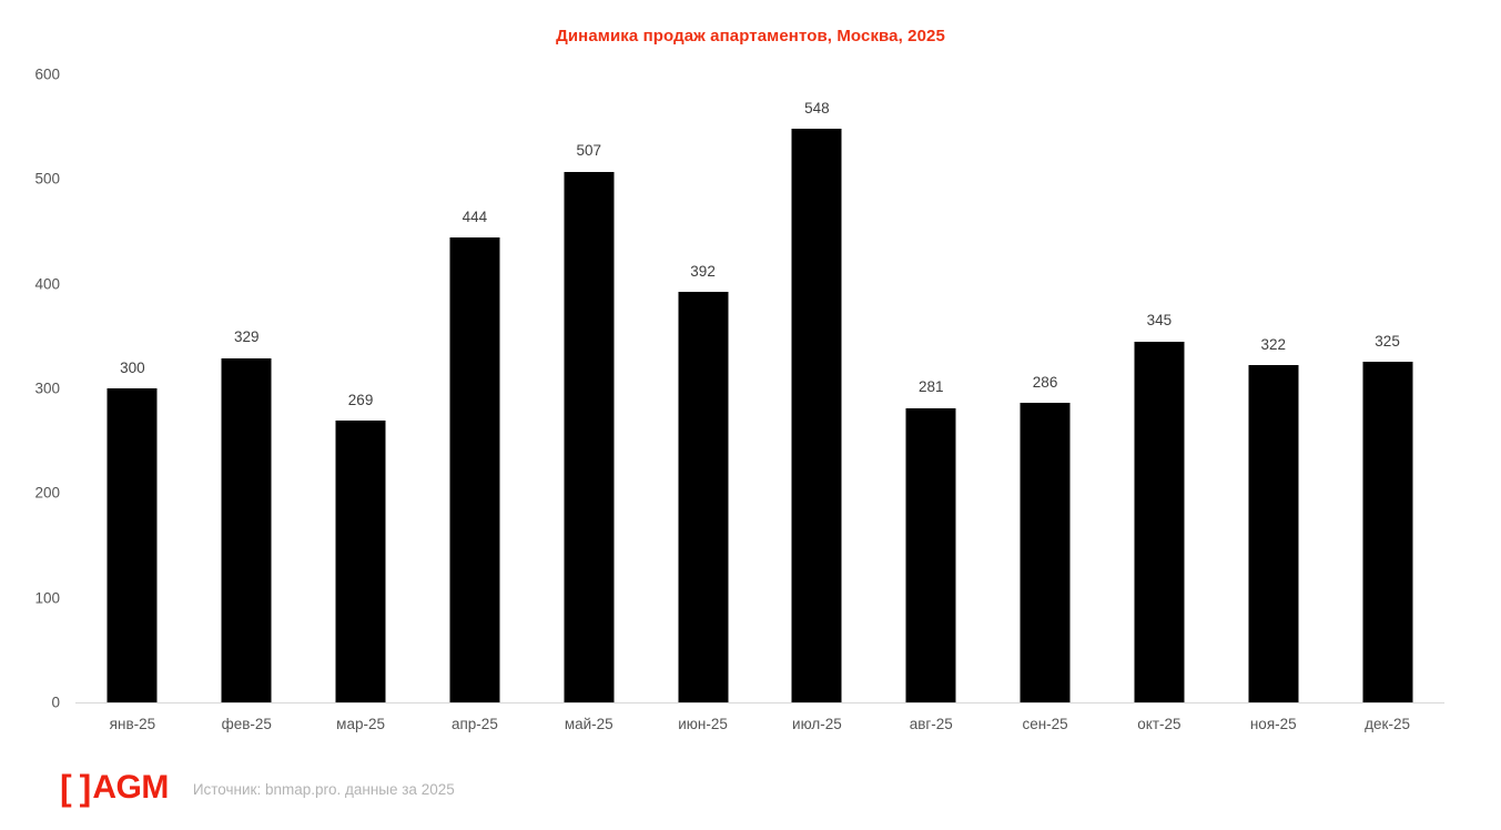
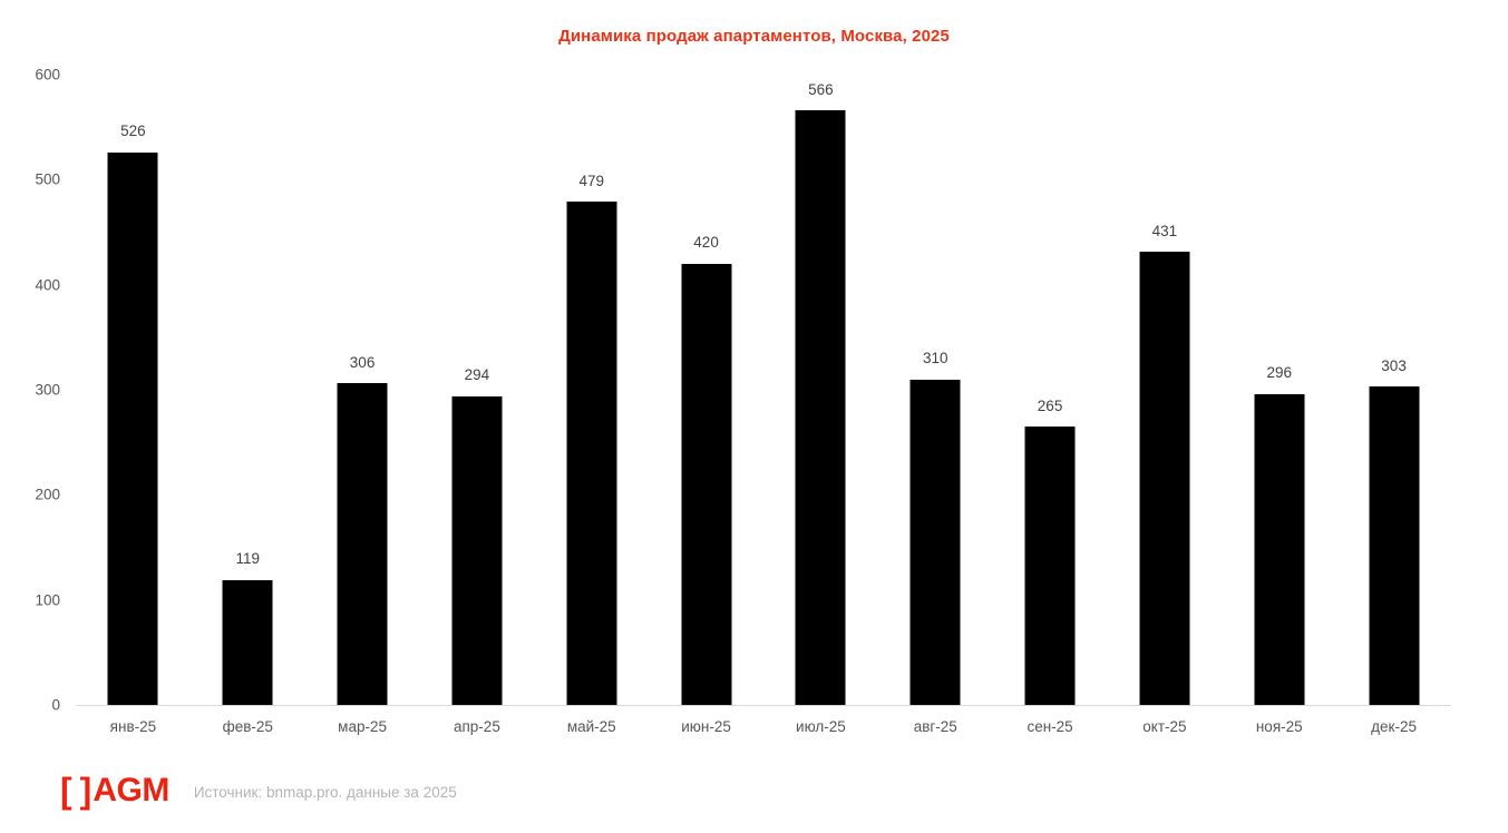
янв-25: 300 -> 526
фев-25: 329 -> 119
мар-25: 269 -> 306
апр-25: 444 -> 294
май-25: 507 -> 479
июн-25: 392 -> 420
июл-25: 548 -> 566
авг-25: 281 -> 310
сен-25: 286 -> 265
окт-25: 345 -> 431
ноя-25: 322 -> 296
дек-25: 325 -> 303
